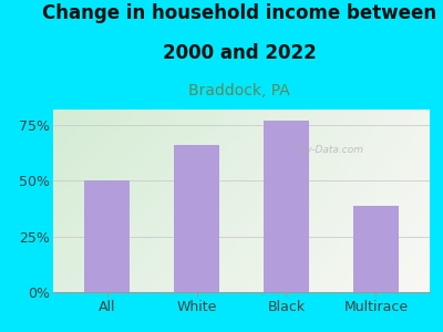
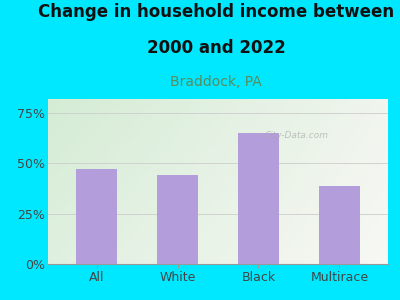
All: 50% -> 47%
White: 66% -> 44%
Black: 77% -> 65%
